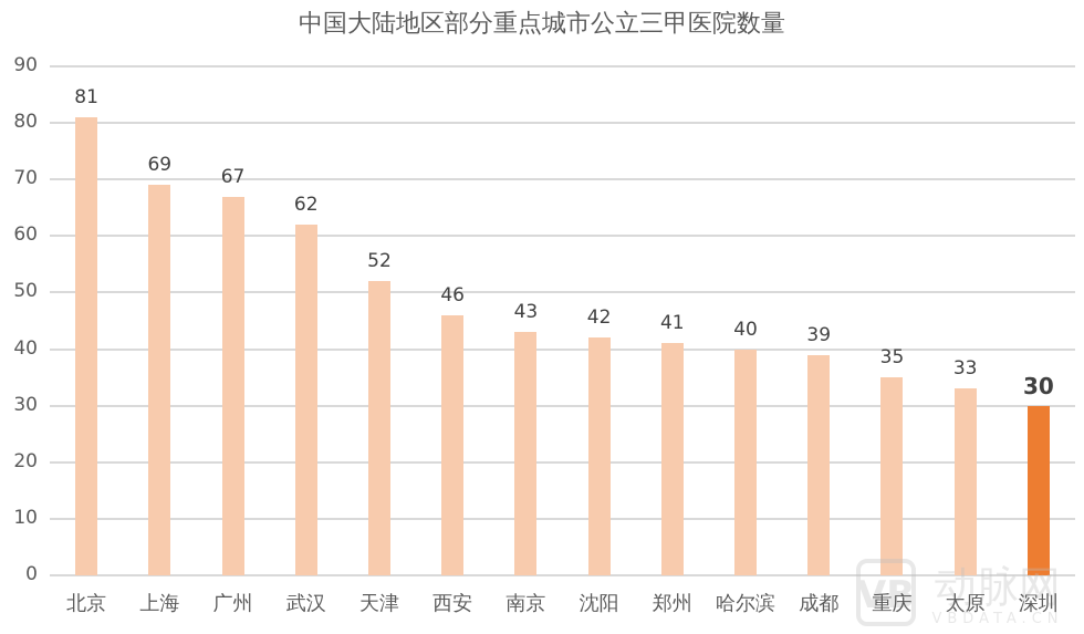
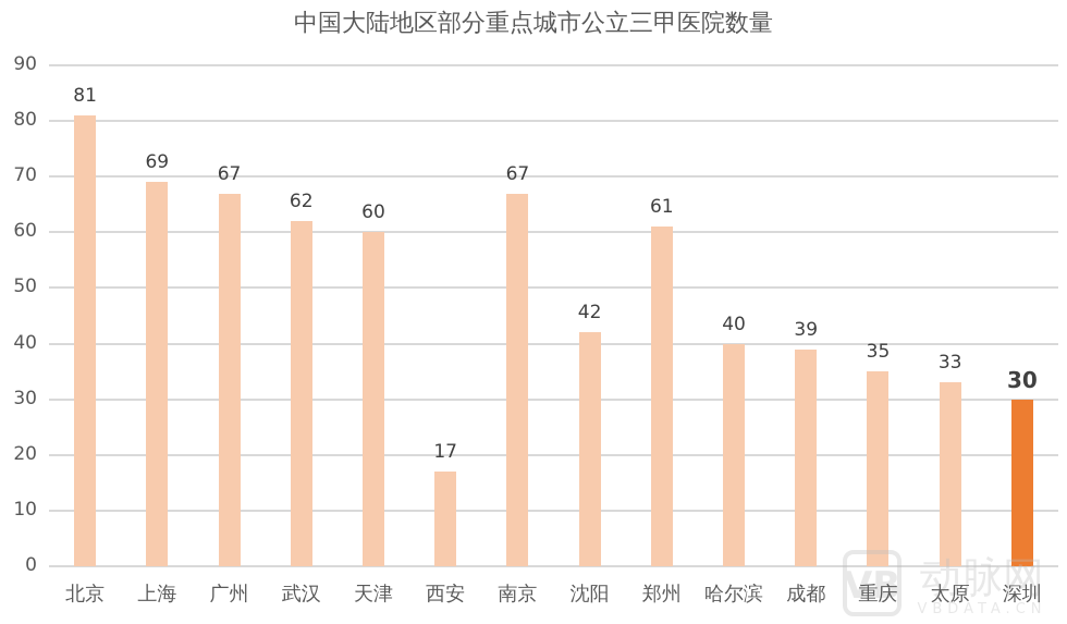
天津: 52 -> 60
西安: 46 -> 17
南京: 43 -> 67
郑州: 41 -> 61
